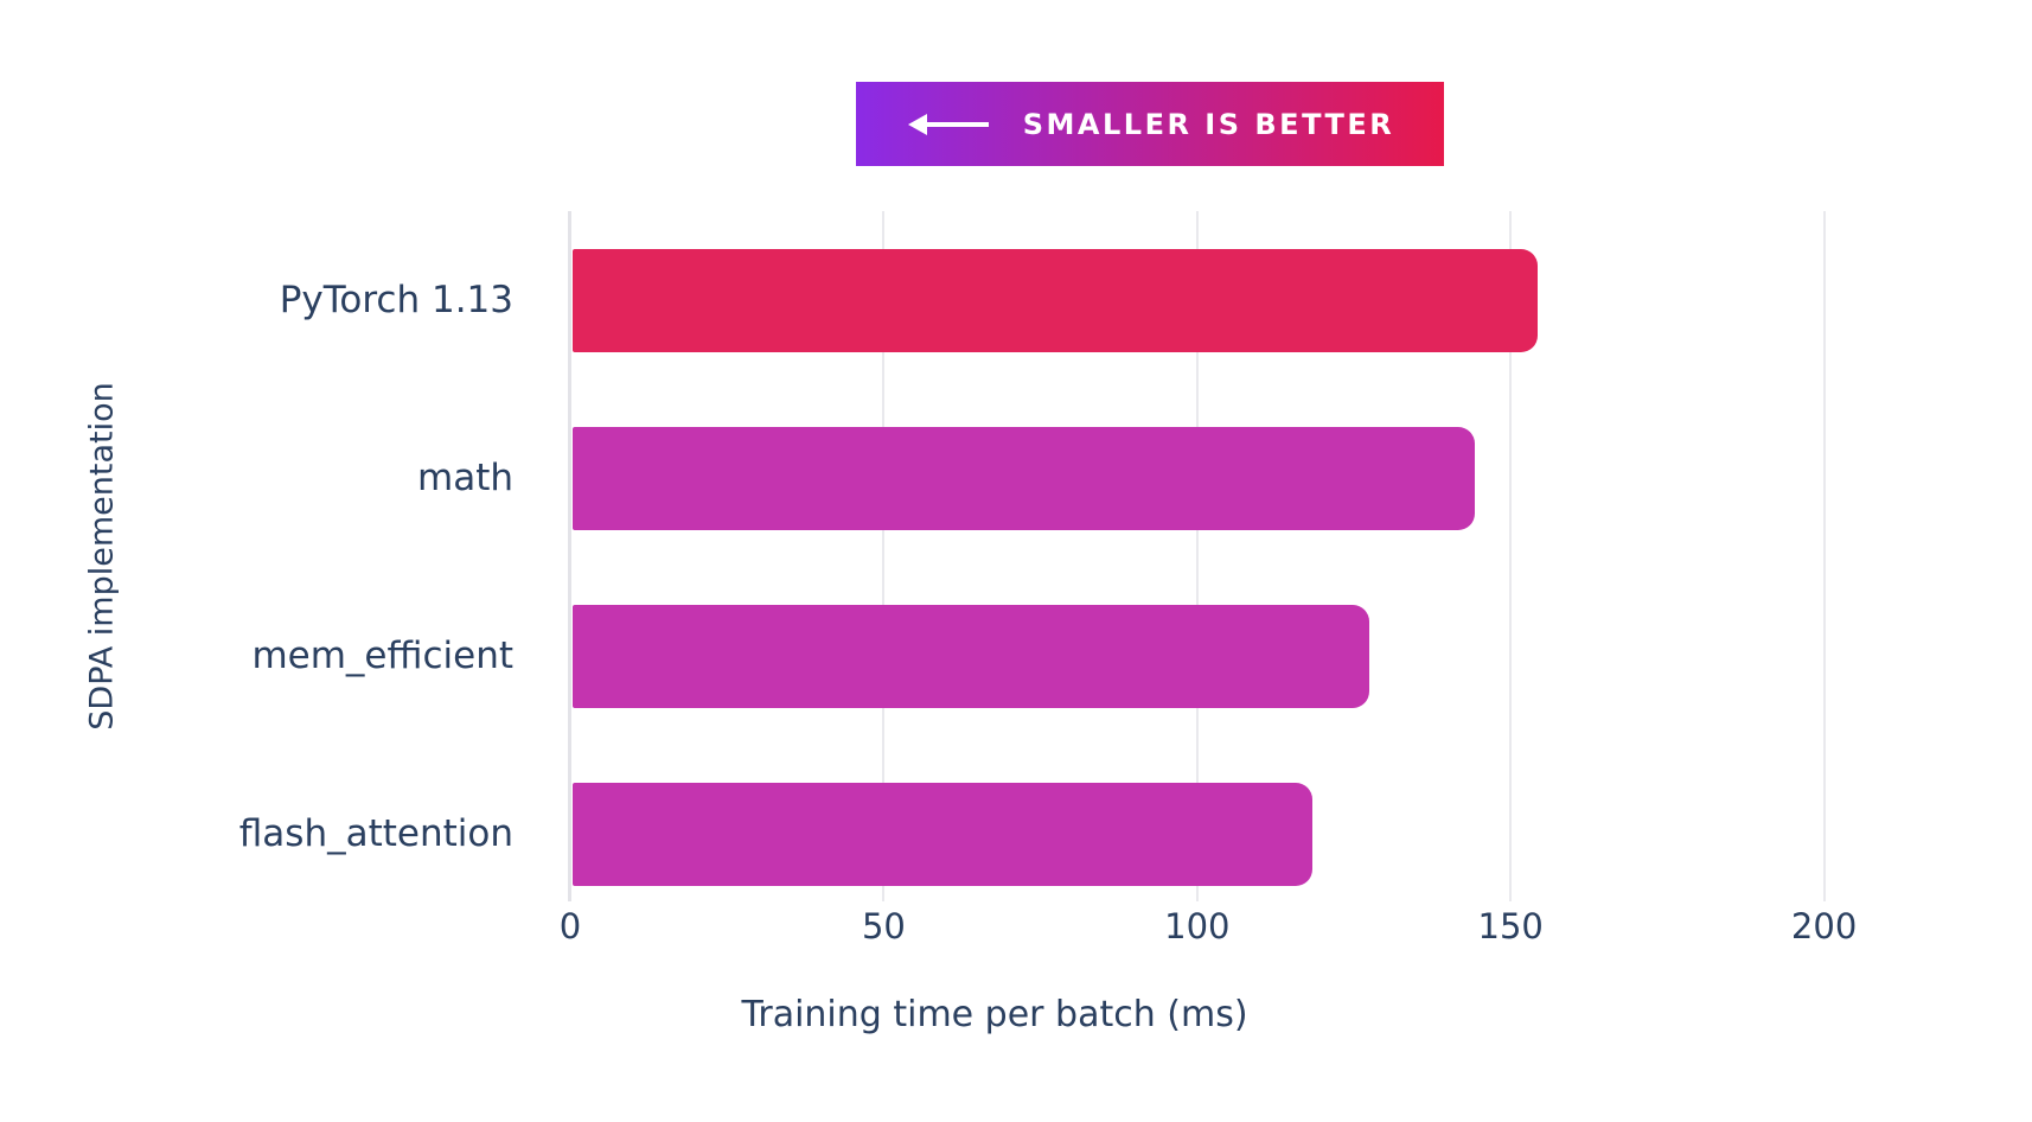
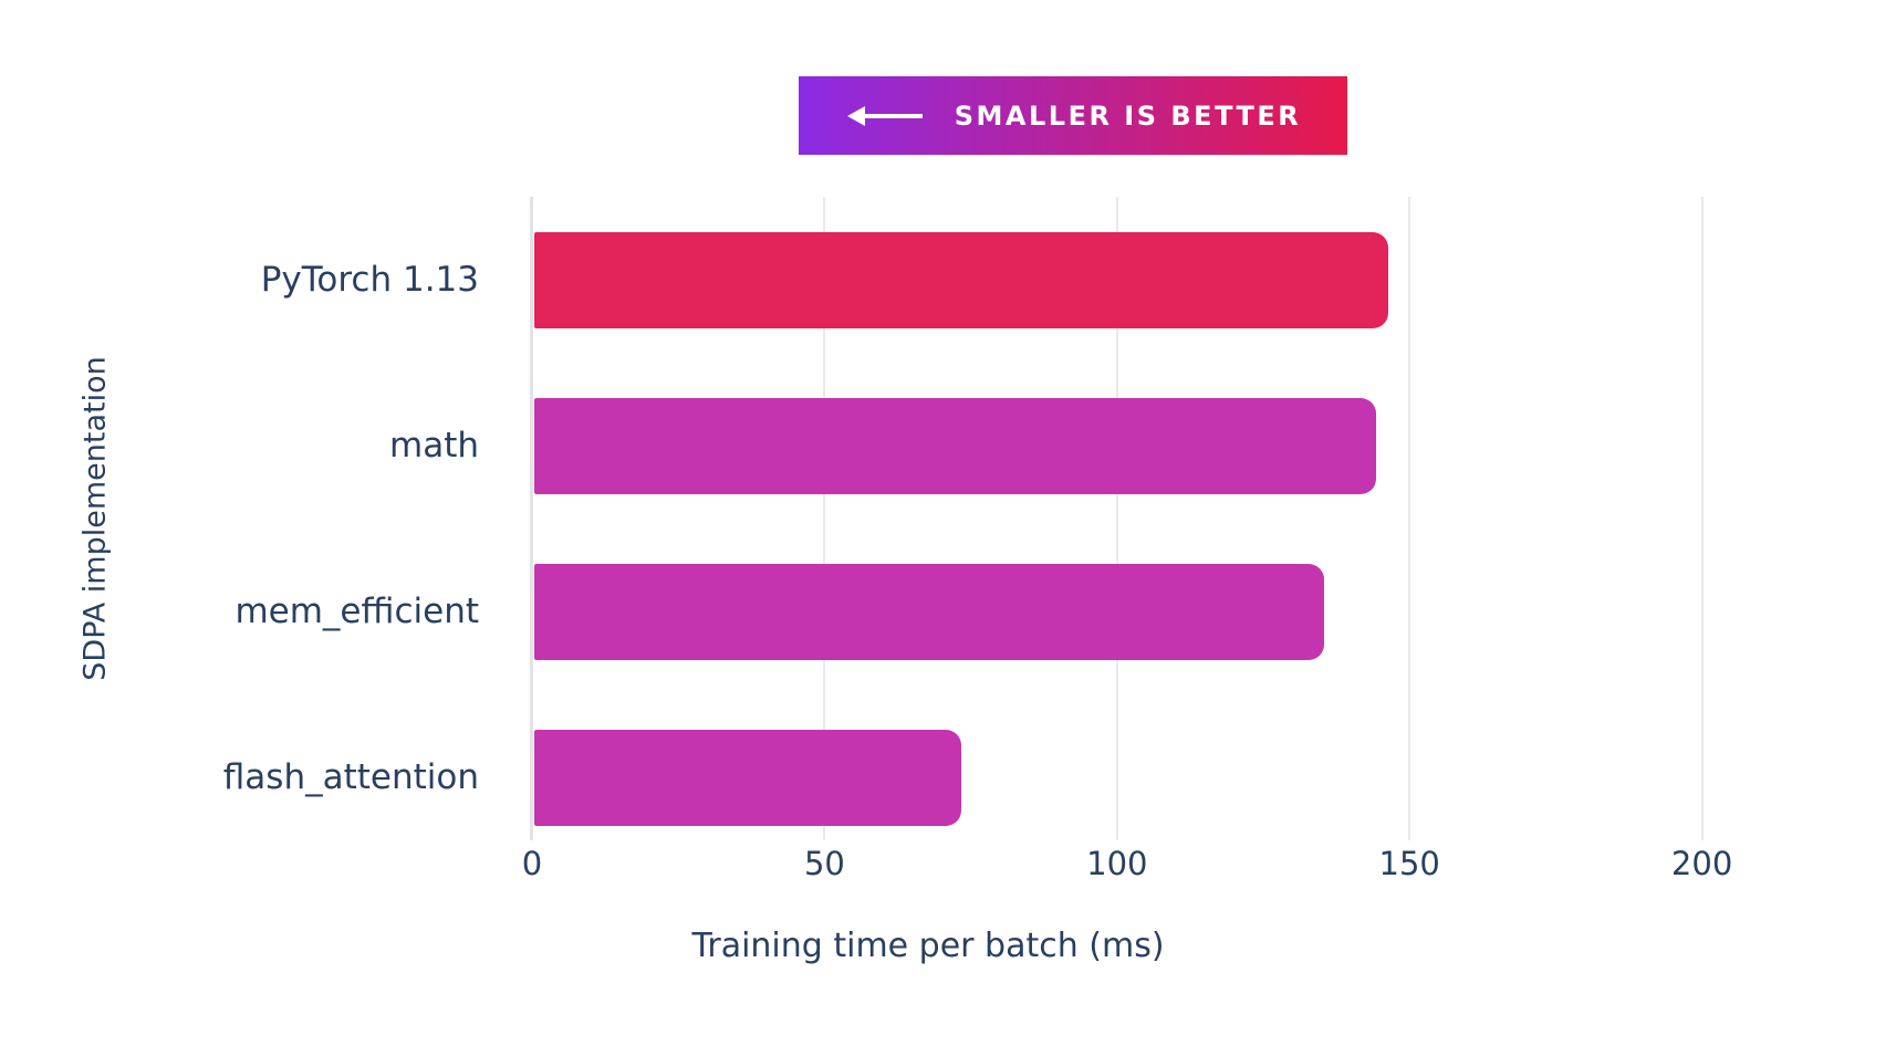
PyTorch 1.13: 154 -> 146
mem_efficient: 127 -> 135
flash_attention: 118 -> 73
